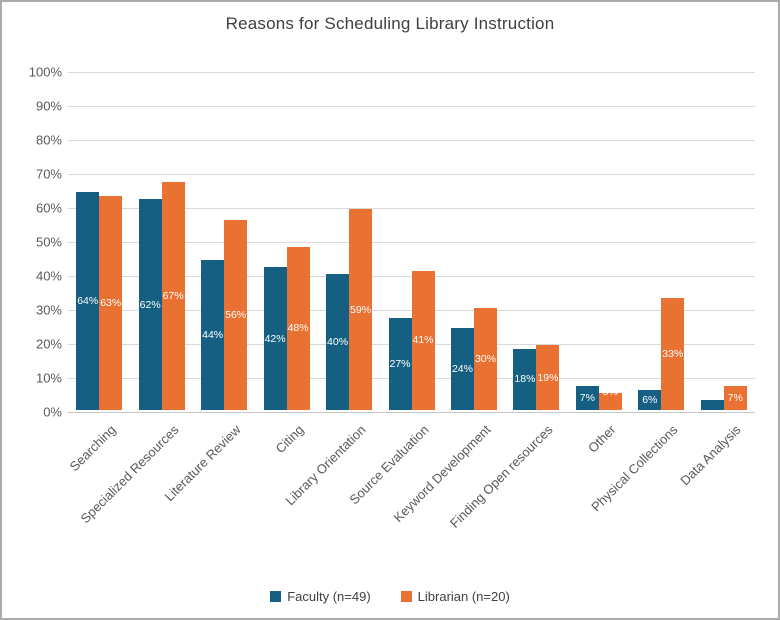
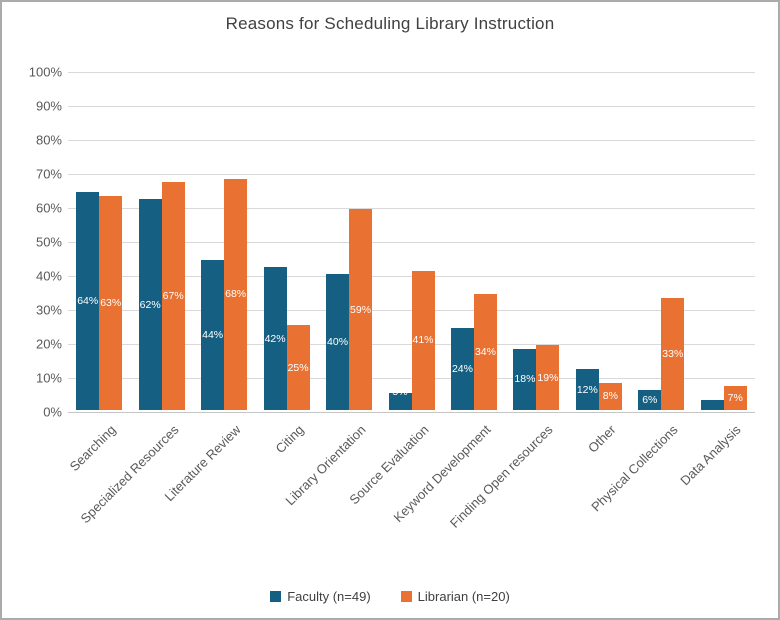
Librarian (n=20)/Literature Review: 56% -> 68%
Librarian (n=20)/Citing: 48% -> 25%
Faculty (n=49)/Source Evaluation: 27% -> 5%
Librarian (n=20)/Keyword Development: 30% -> 34%
Faculty (n=49)/Other: 7% -> 12%
Librarian (n=20)/Other: 5% -> 8%
